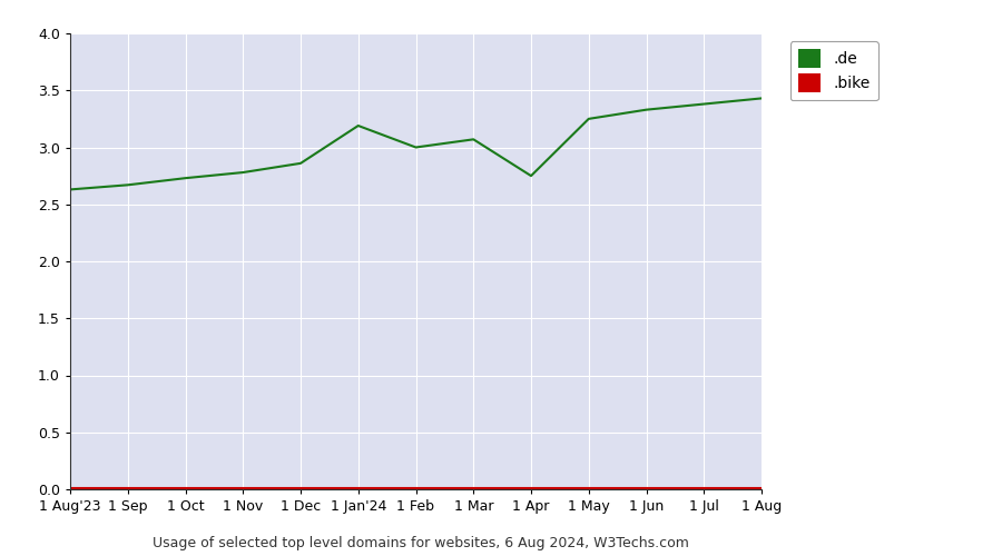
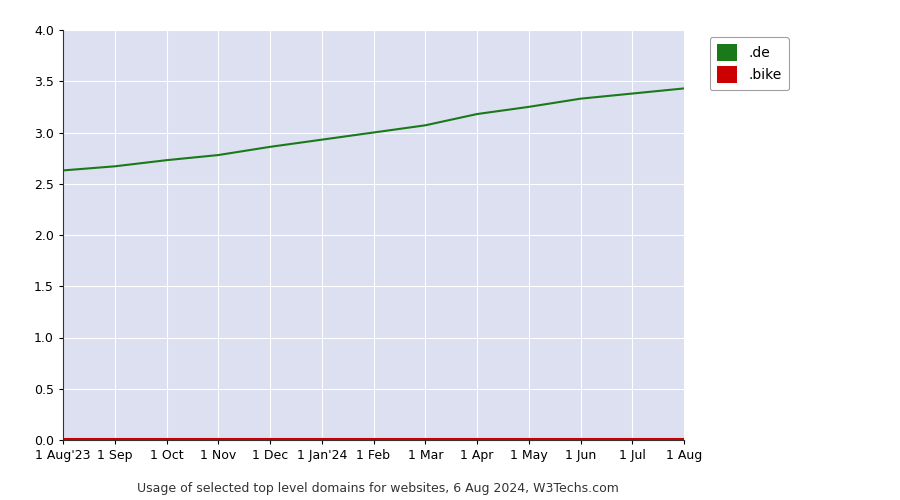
.de/1 Jan'24: 3.19 -> 2.93
.de/1 Apr: 2.75 -> 3.18
